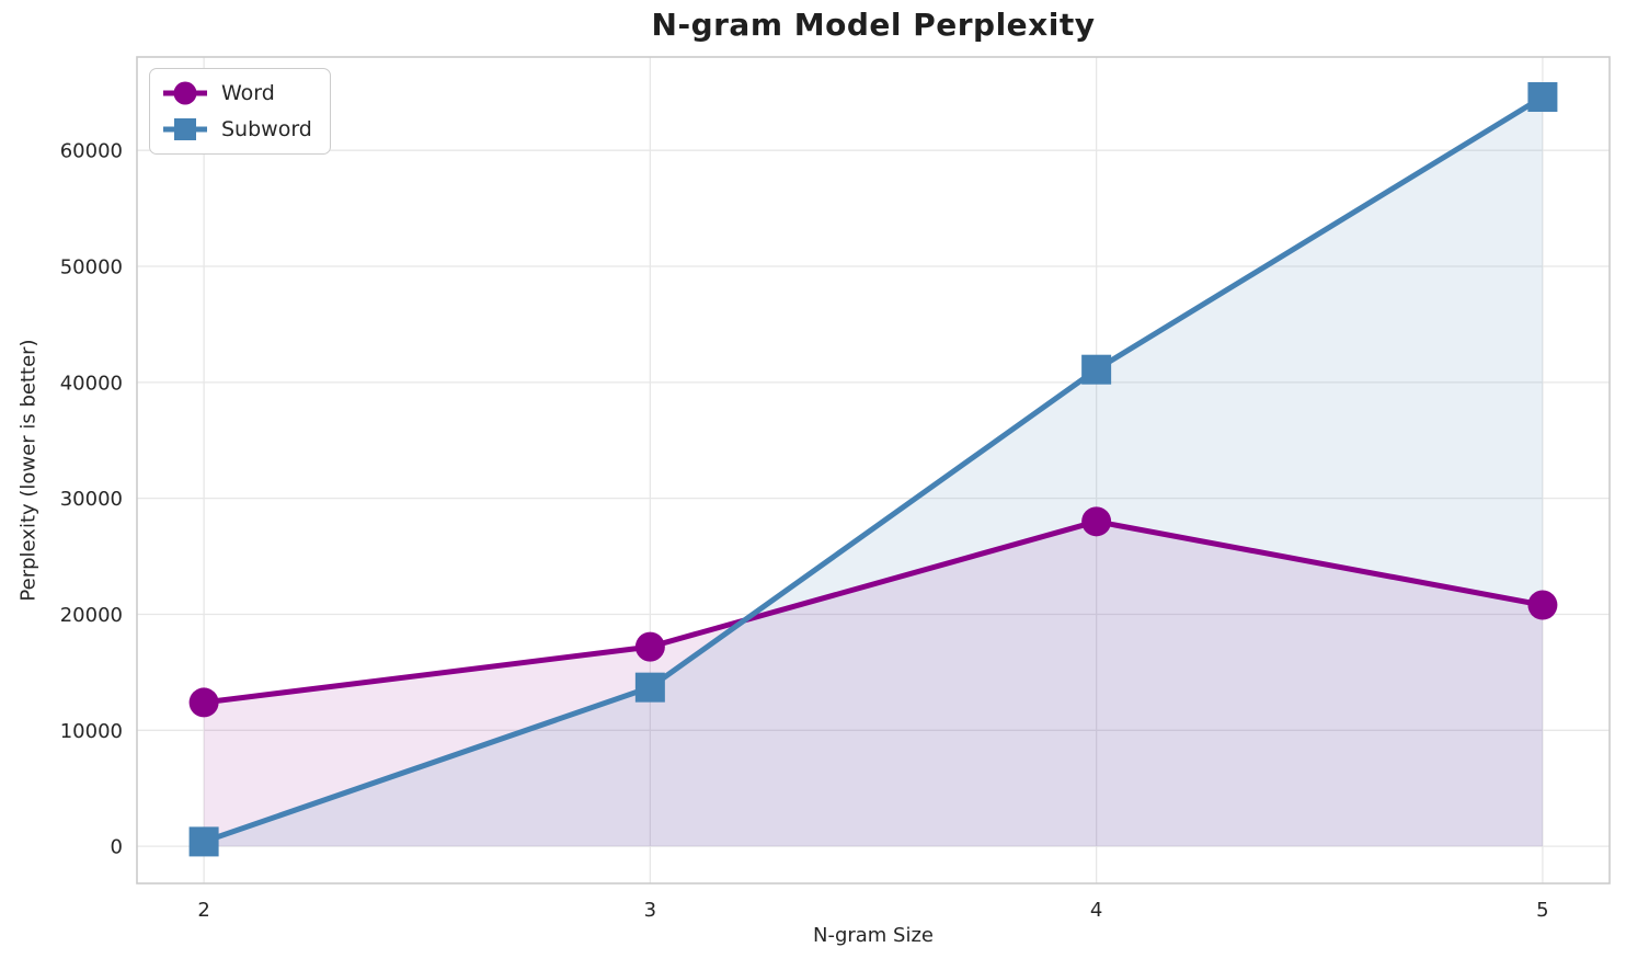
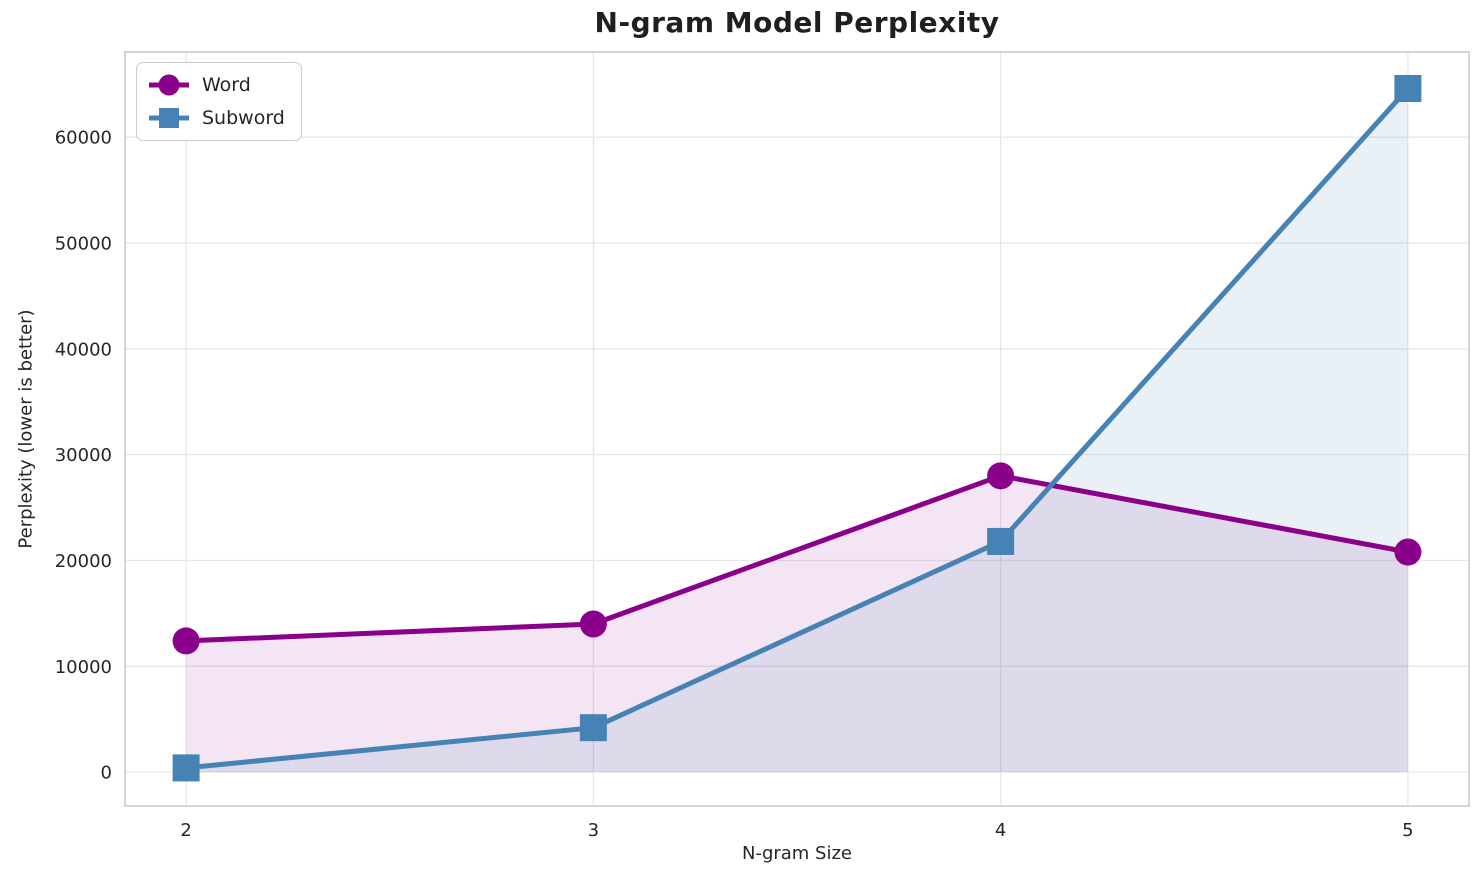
Word/3: 17200 -> 14000
Subword/3: 13700 -> 4200
Subword/4: 41100 -> 21800
